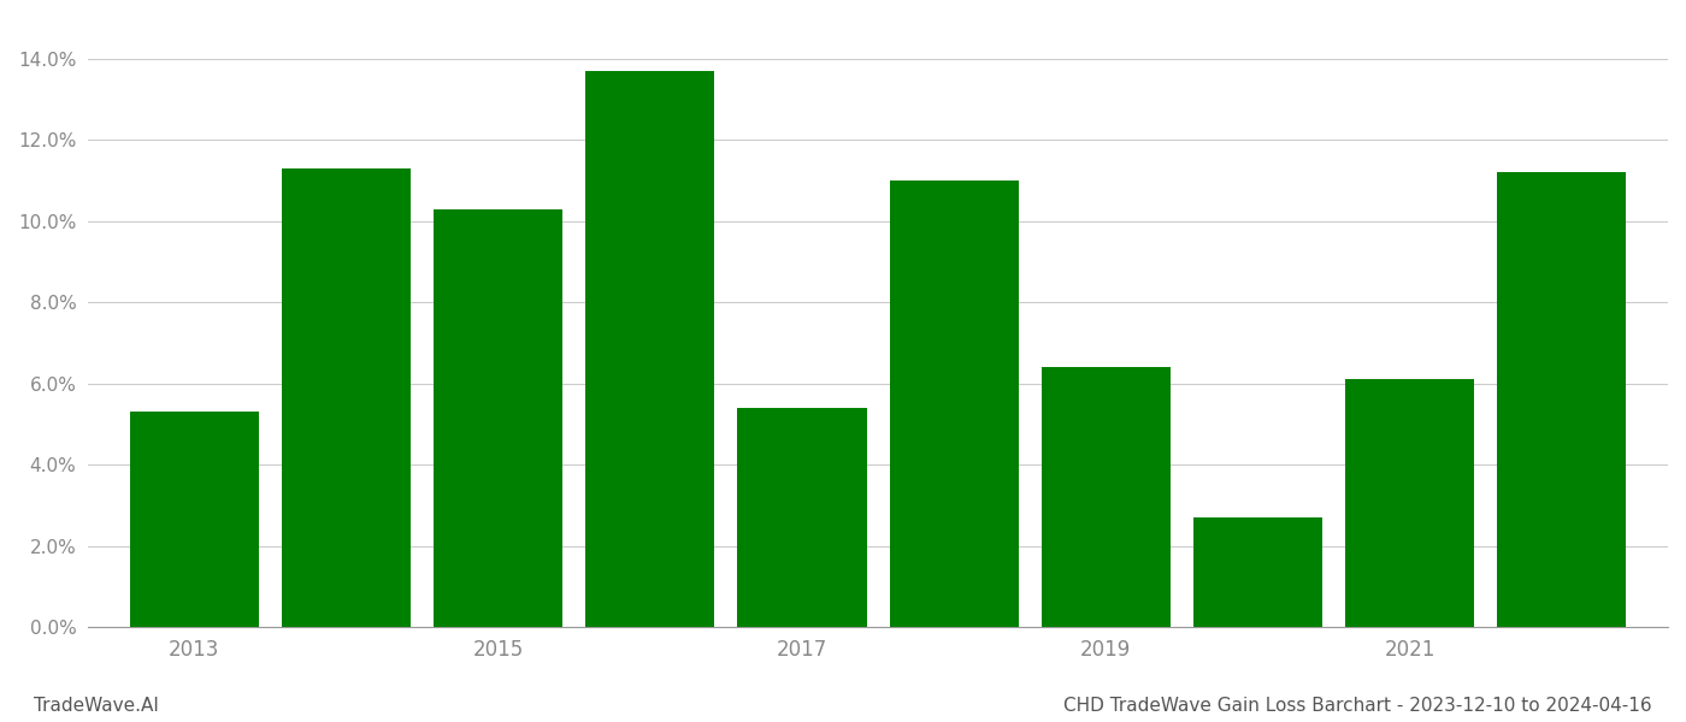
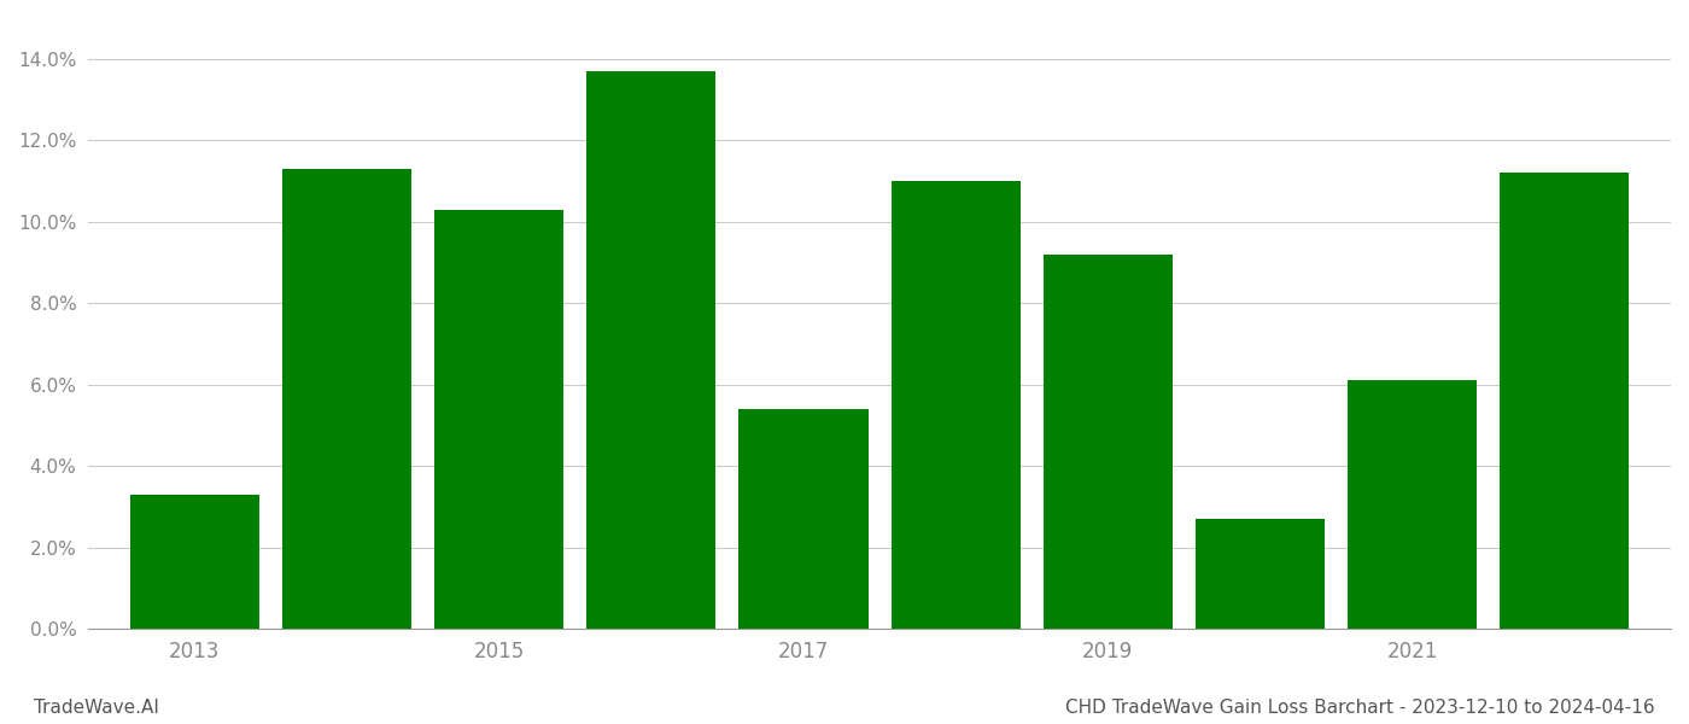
2013: 5.3% -> 3.3%
2019: 6.4% -> 9.2%
